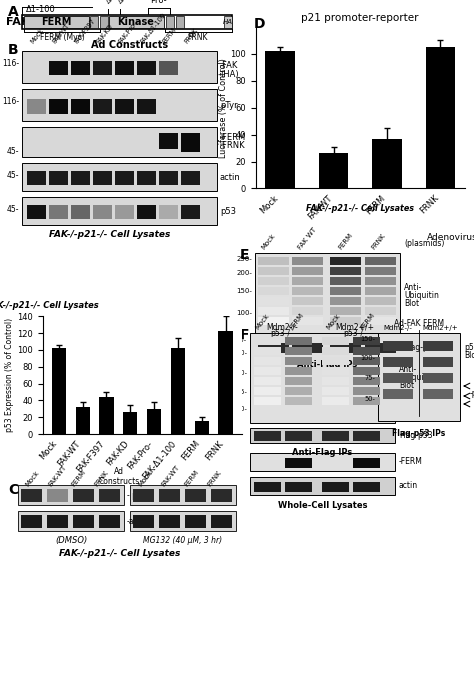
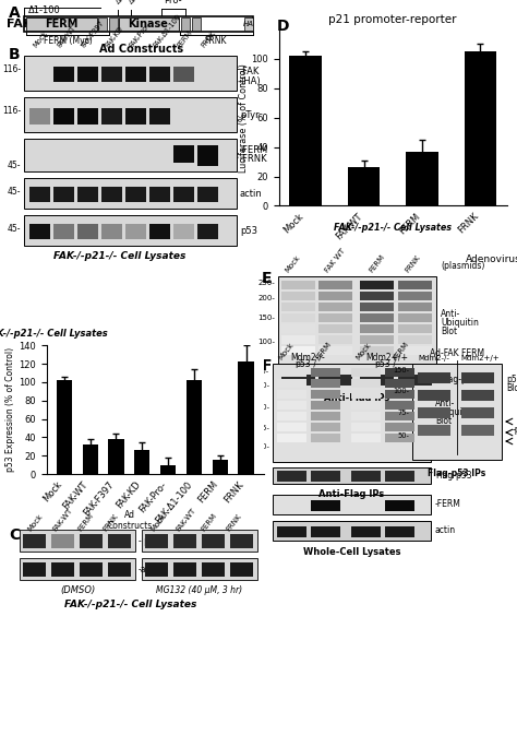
FAK-F397: 44 -> 38
FAK-Pro-: 30 -> 10
